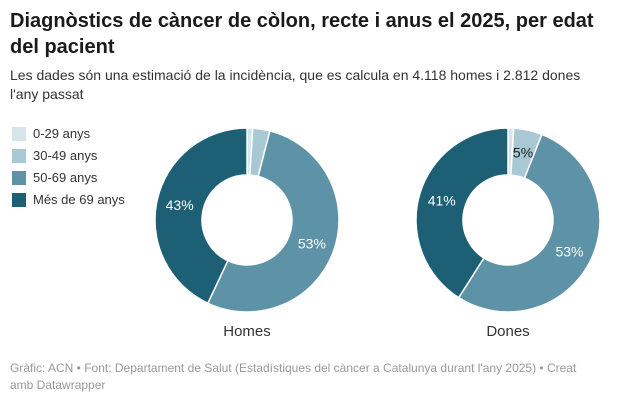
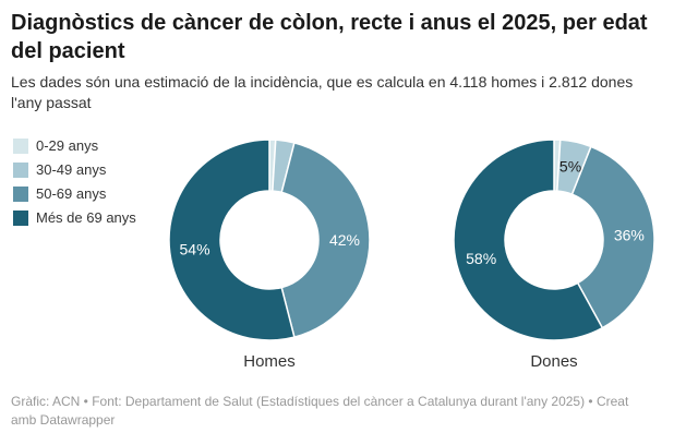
Homes/50-69 anys: 53% -> 42%
Dones/50-69 anys: 53% -> 36%
Homes/Més de 69 anys: 43% -> 54%
Dones/Més de 69 anys: 41% -> 58%
